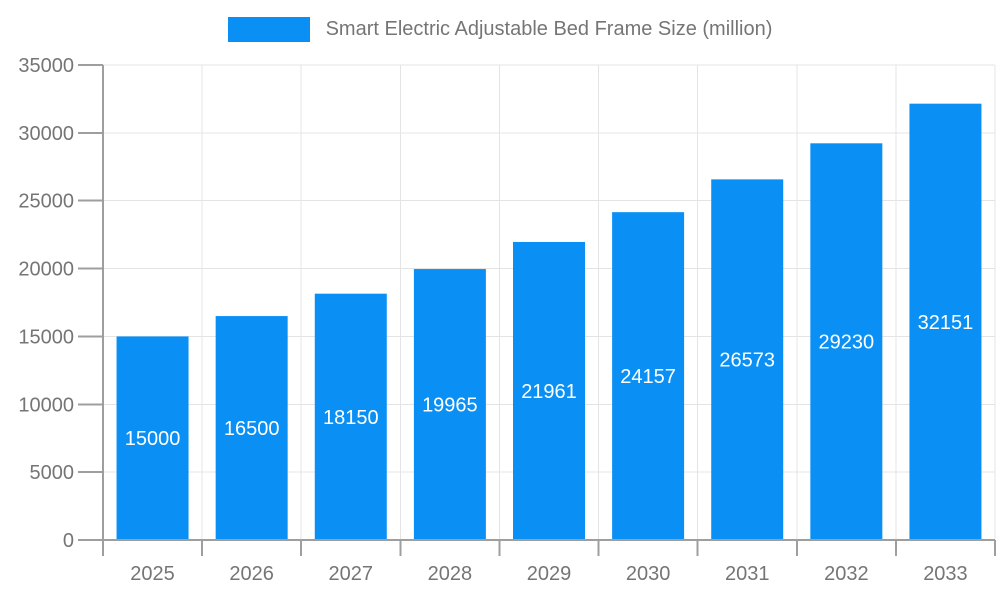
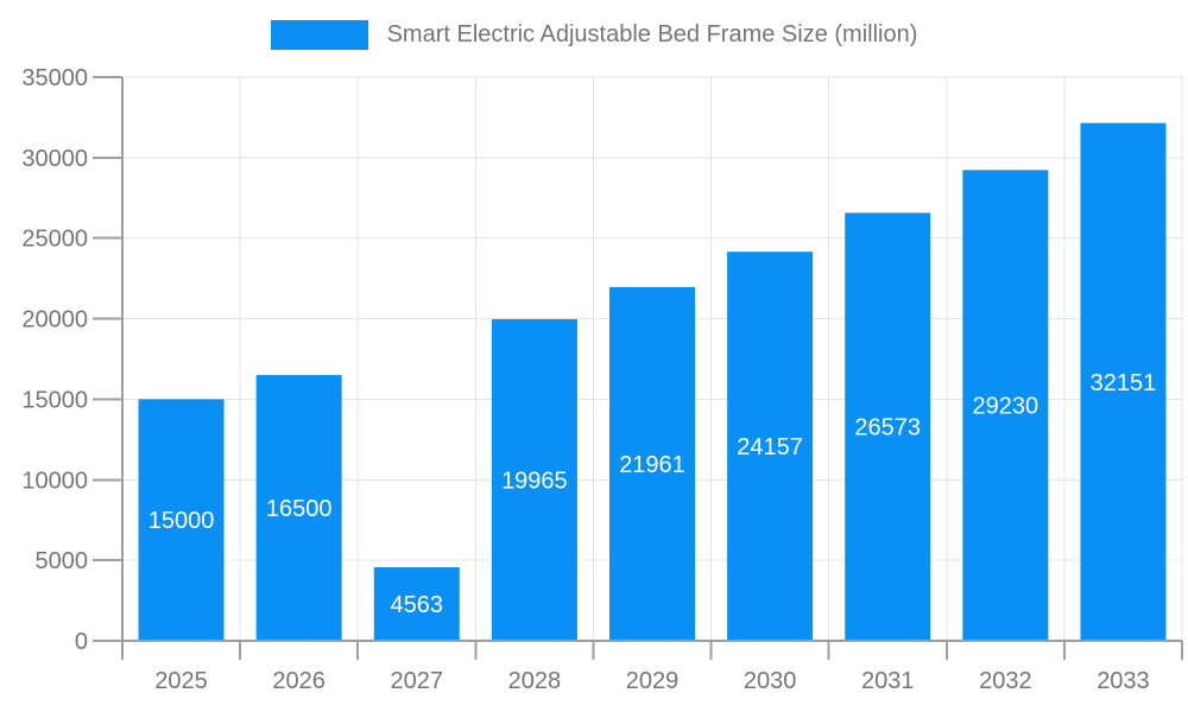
2027: 18150 -> 4563
